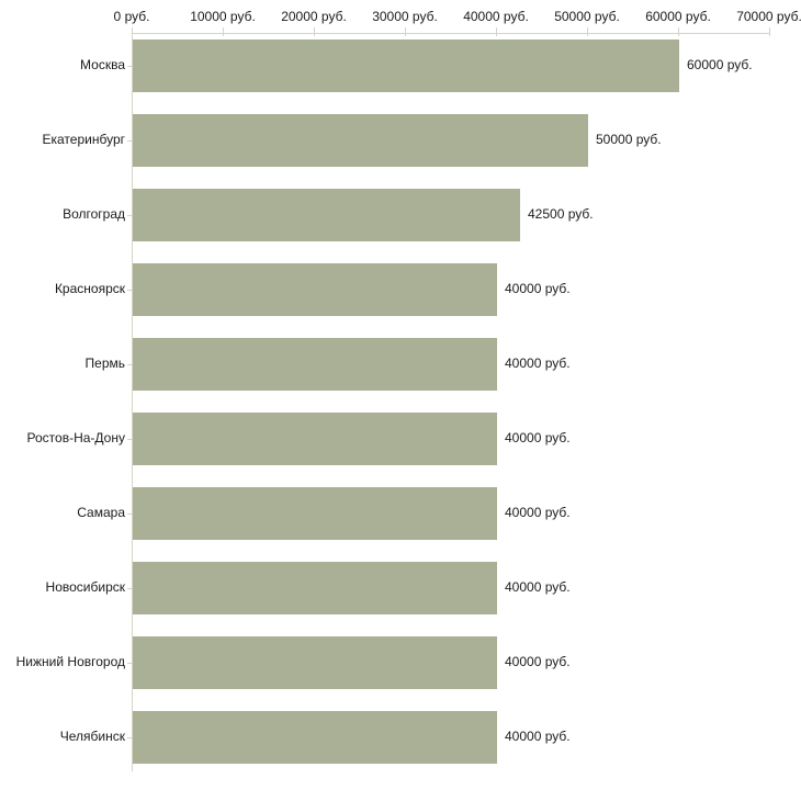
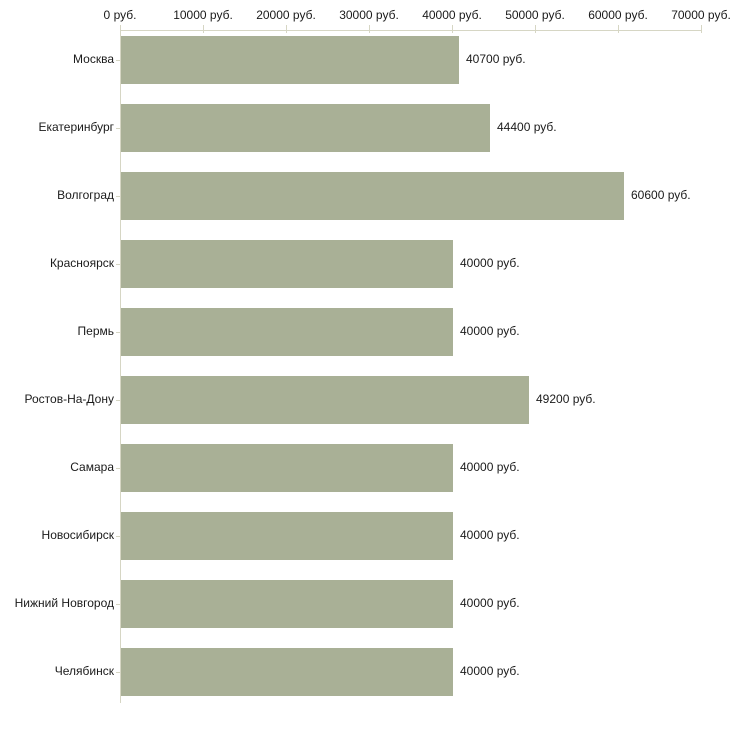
Москва: 60000 -> 40700
Екатеринбург: 50000 -> 44400
Волгоград: 42500 -> 60600
Ростов-На-Дону: 40000 -> 49200
